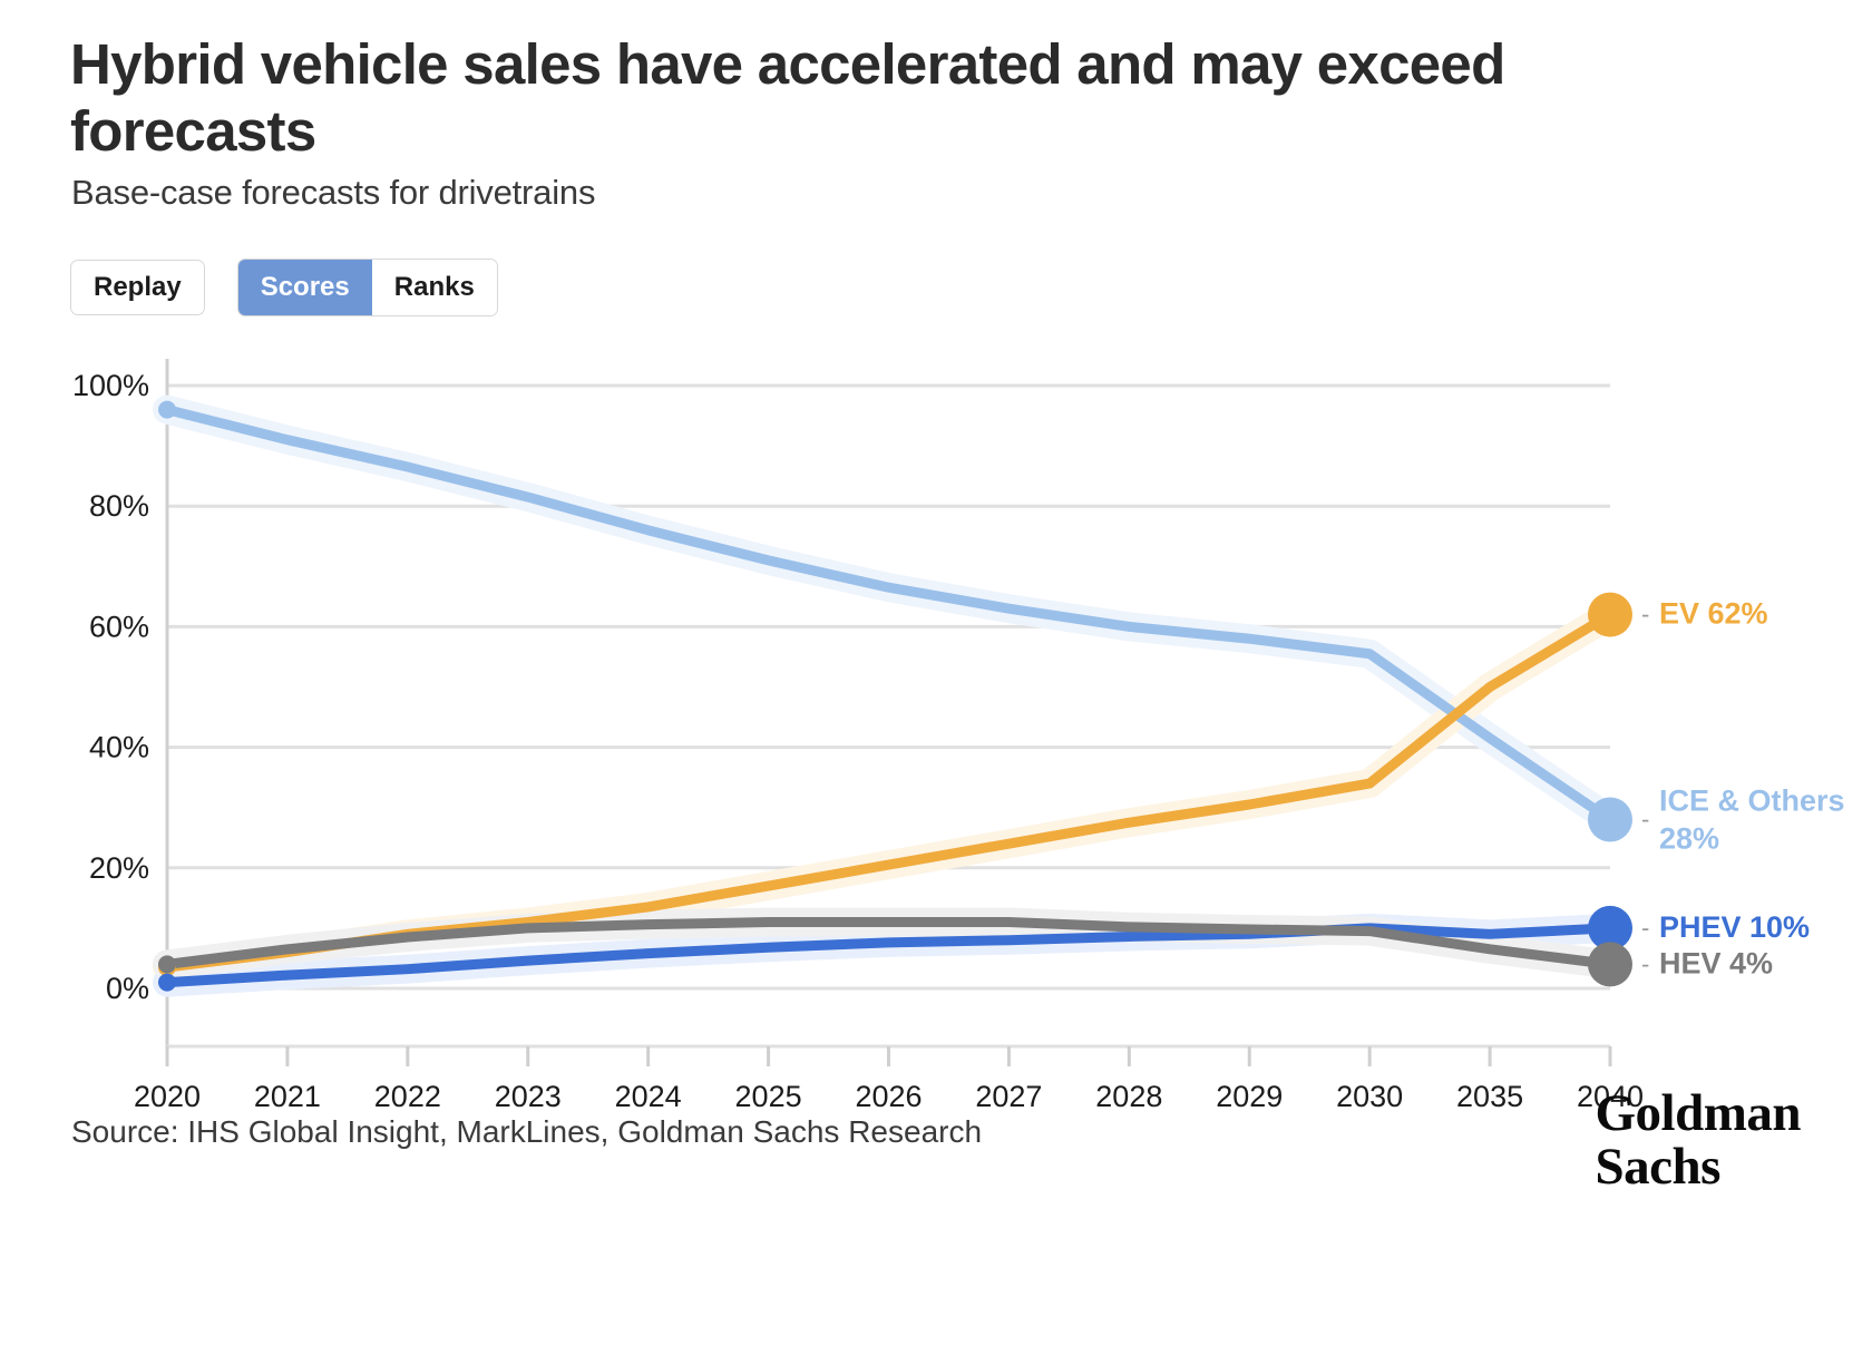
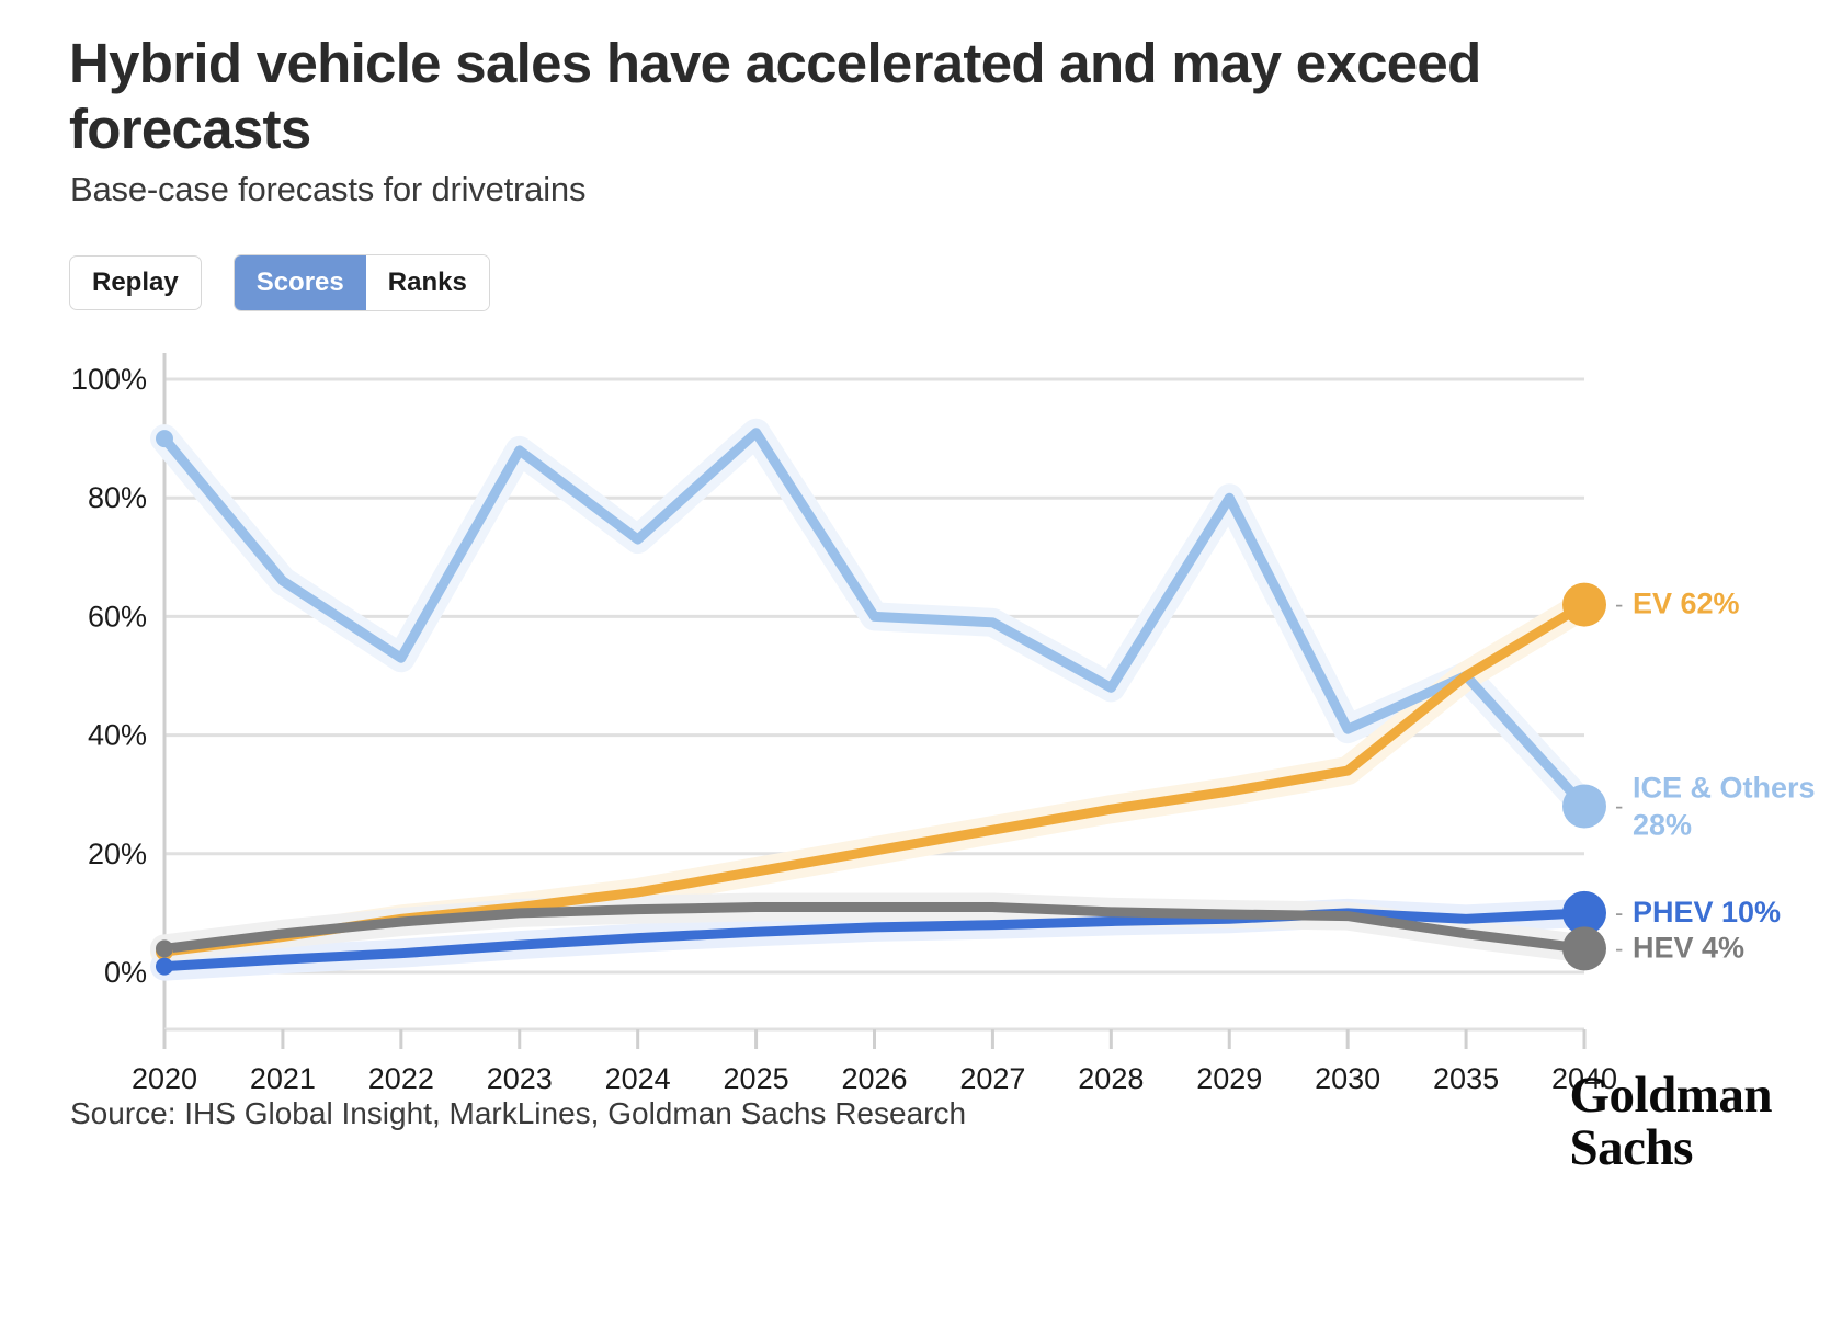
ICE & Others/2020: 96% -> 90%
ICE & Others/2021: 91% -> 66%
ICE & Others/2022: 86% -> 53%
ICE & Others/2023: 82% -> 88%
ICE & Others/2024: 76% -> 73%
ICE & Others/2025: 71% -> 91%
ICE & Others/2026: 66% -> 60%
ICE & Others/2027: 63% -> 59%
ICE & Others/2028: 60% -> 48%
ICE & Others/2029: 58% -> 80%
ICE & Others/2030: 56% -> 41%
ICE & Others/2035: 42% -> 50%
